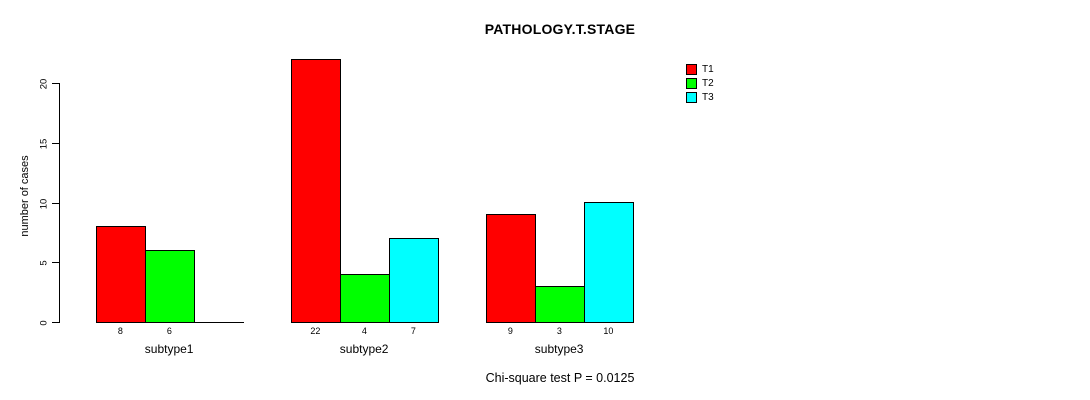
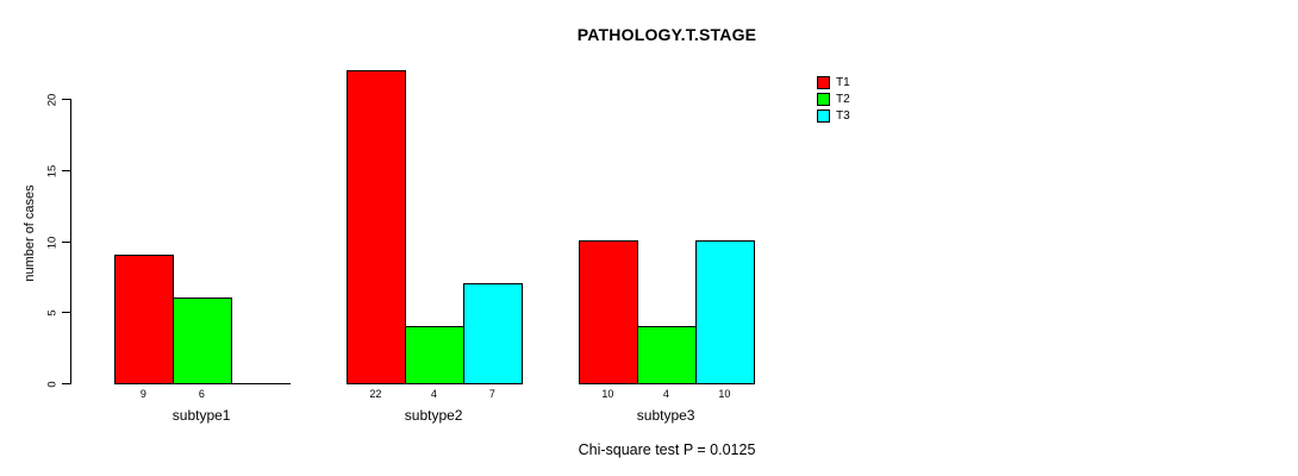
T1/subtype1: 8 -> 9
T1/subtype3: 9 -> 10
T2/subtype3: 3 -> 4
